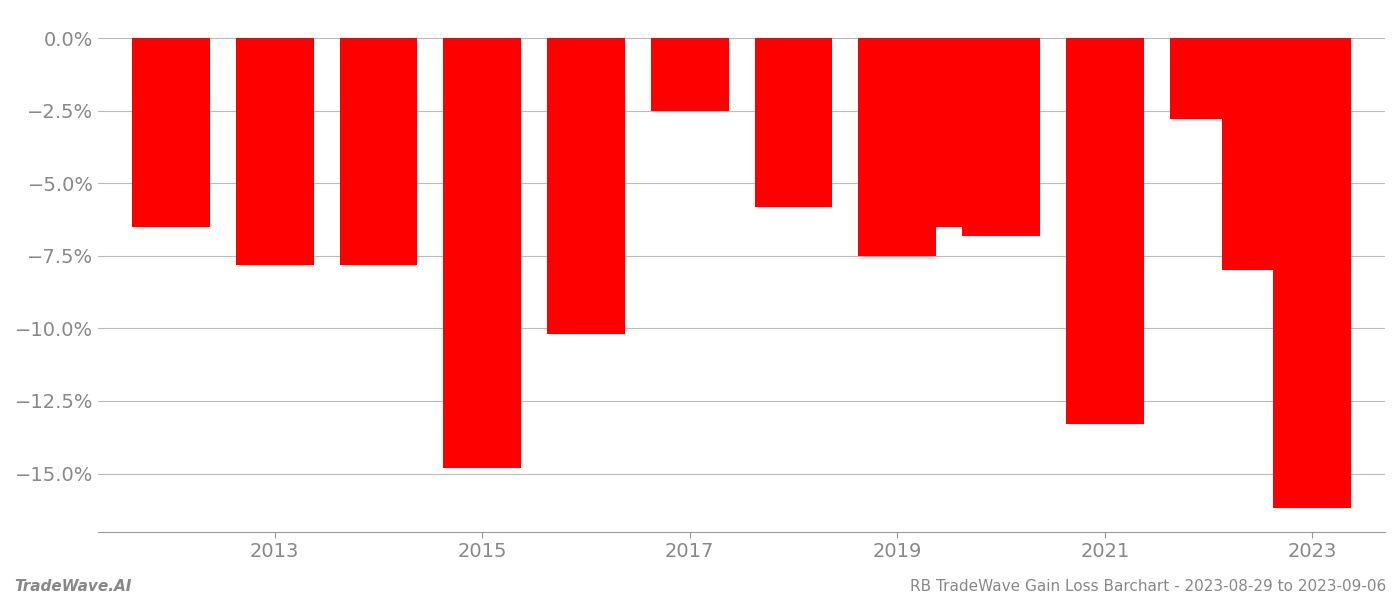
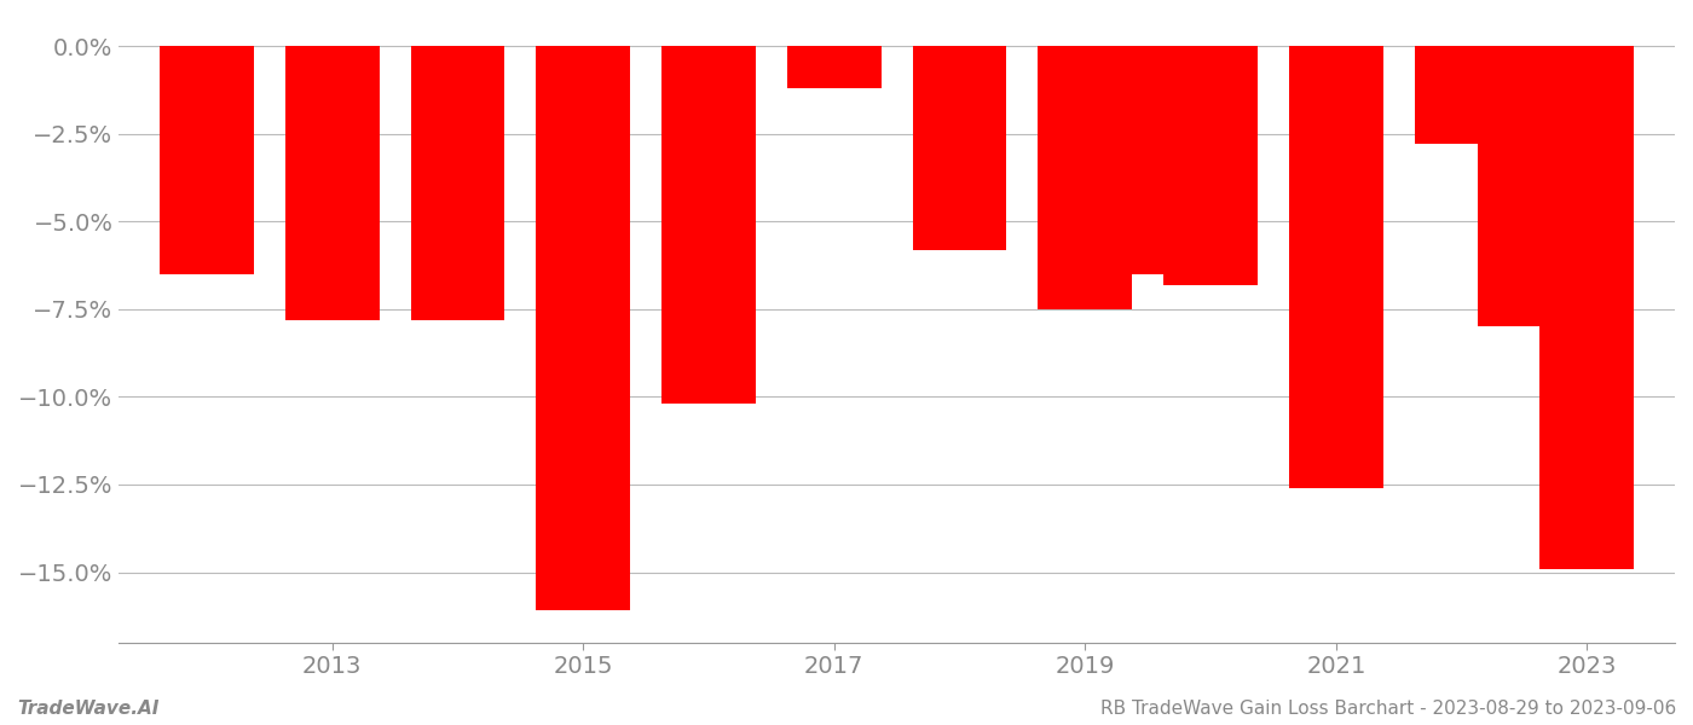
2015: -14.8% -> -16.1%
2017: -2.5% -> -1.2%
2021: -13.3% -> -12.6%
2023: -16.2% -> -14.9%
